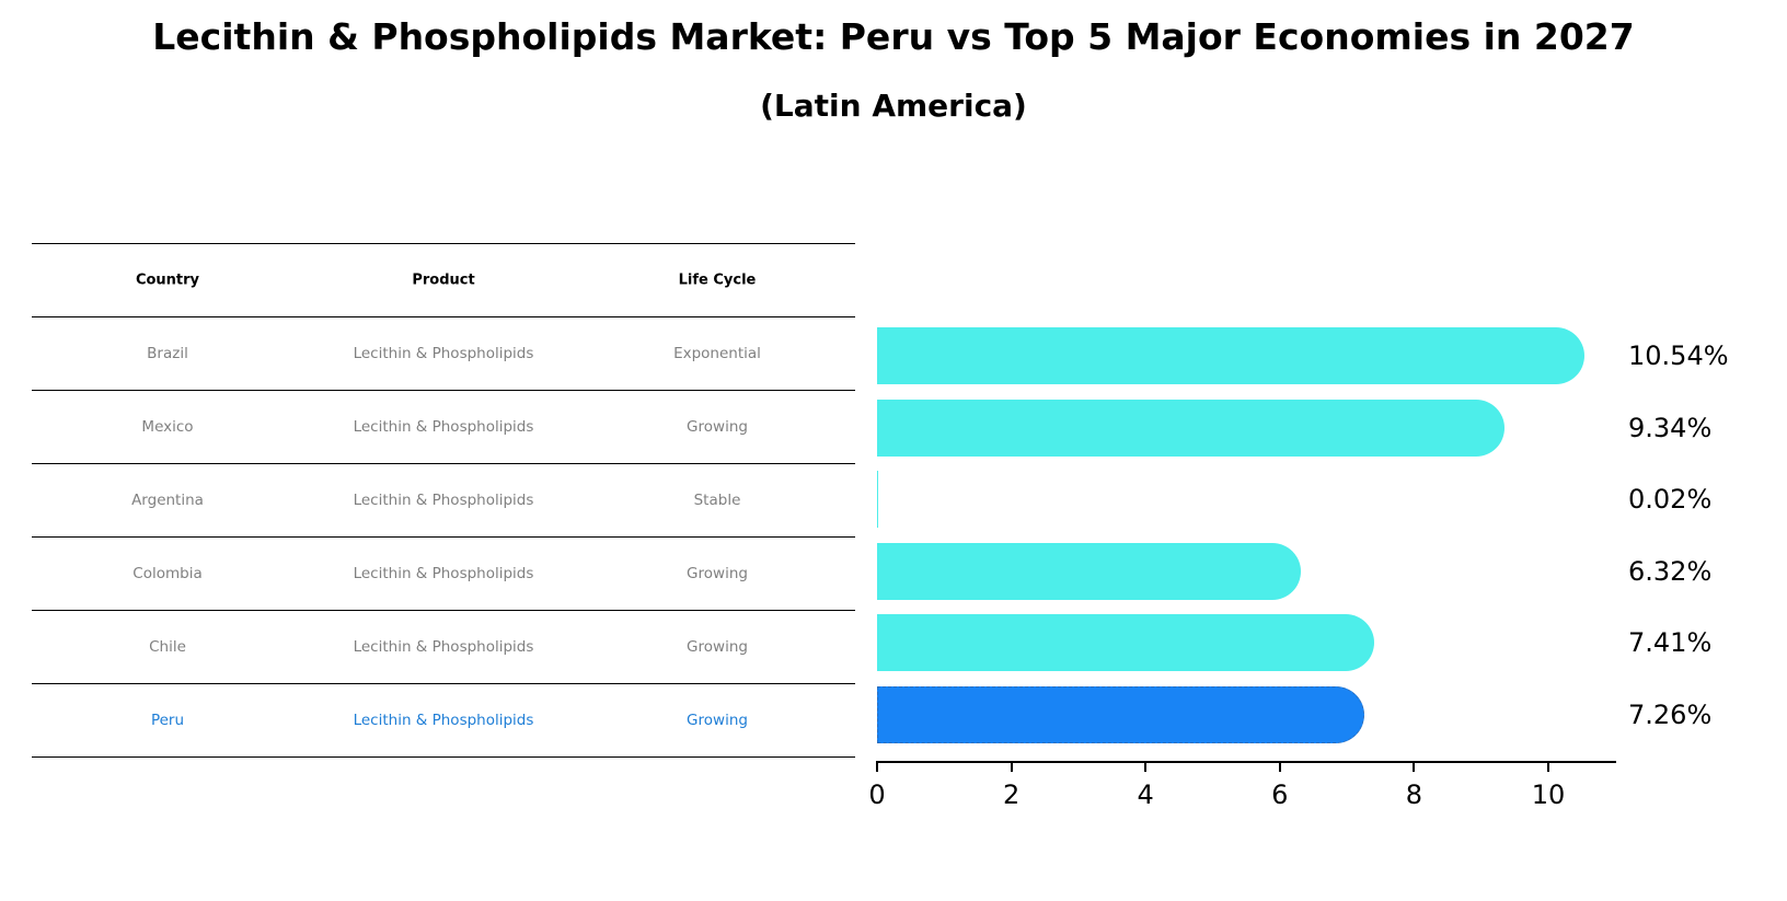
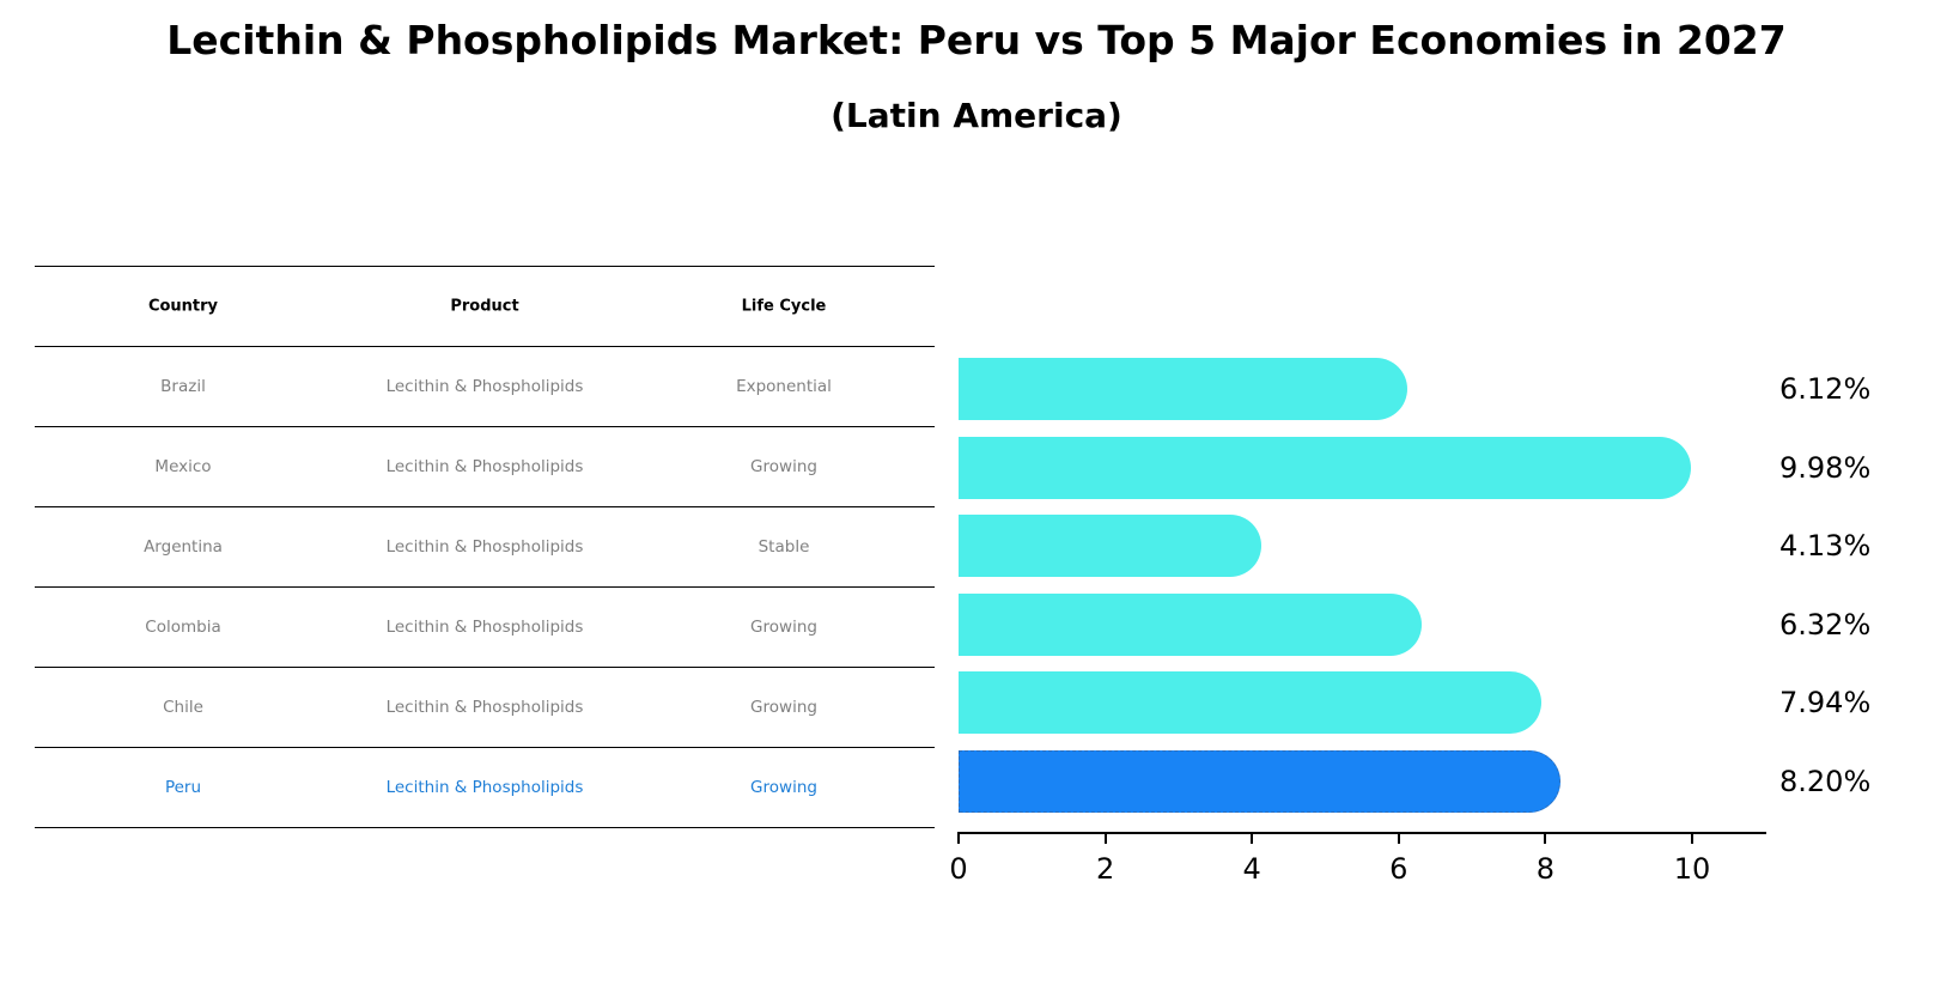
Brazil: 10.54% -> 6.12%
Mexico: 9.34% -> 9.98%
Argentina: 0.02% -> 4.13%
Chile: 7.41% -> 7.94%
Peru: 7.26% -> 8.20%
